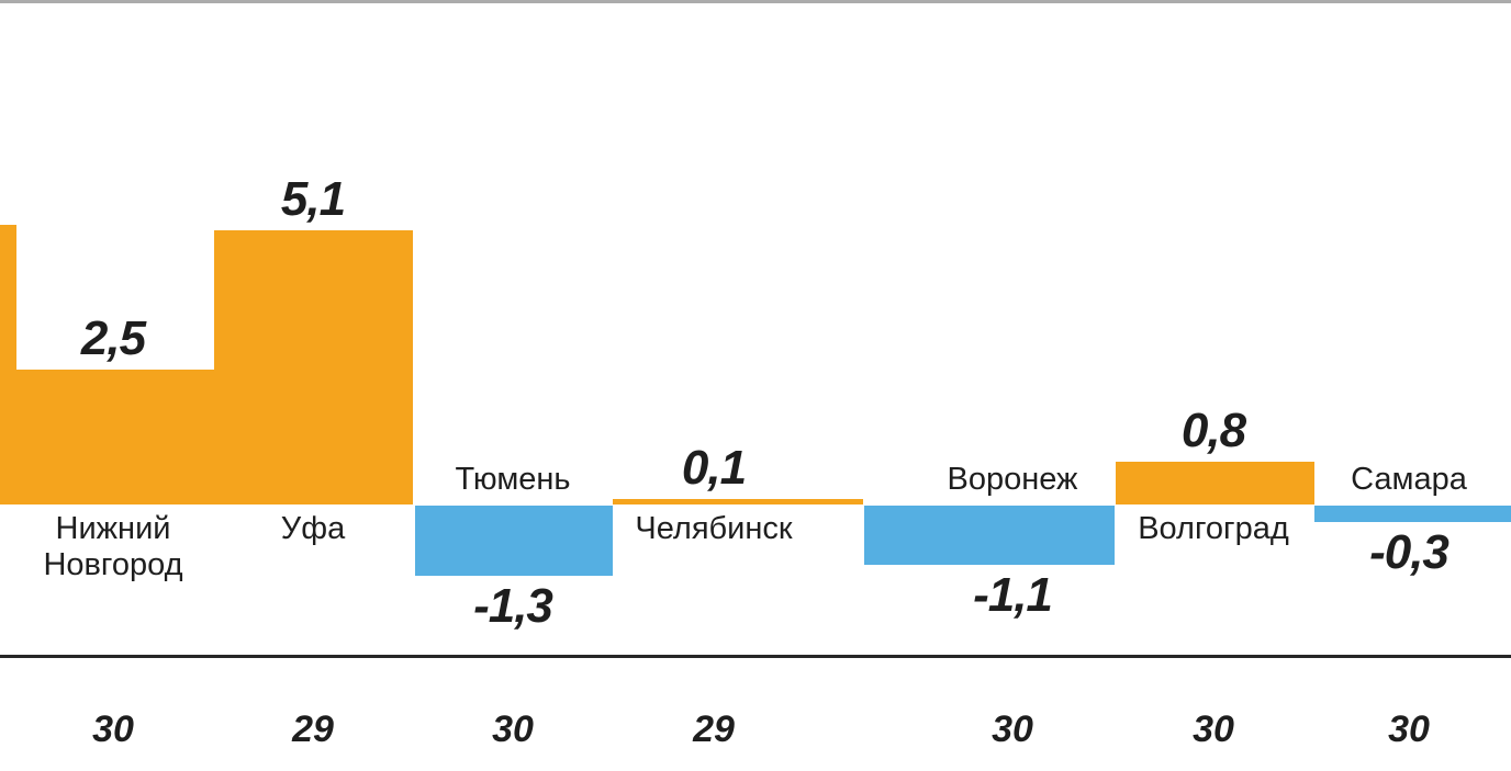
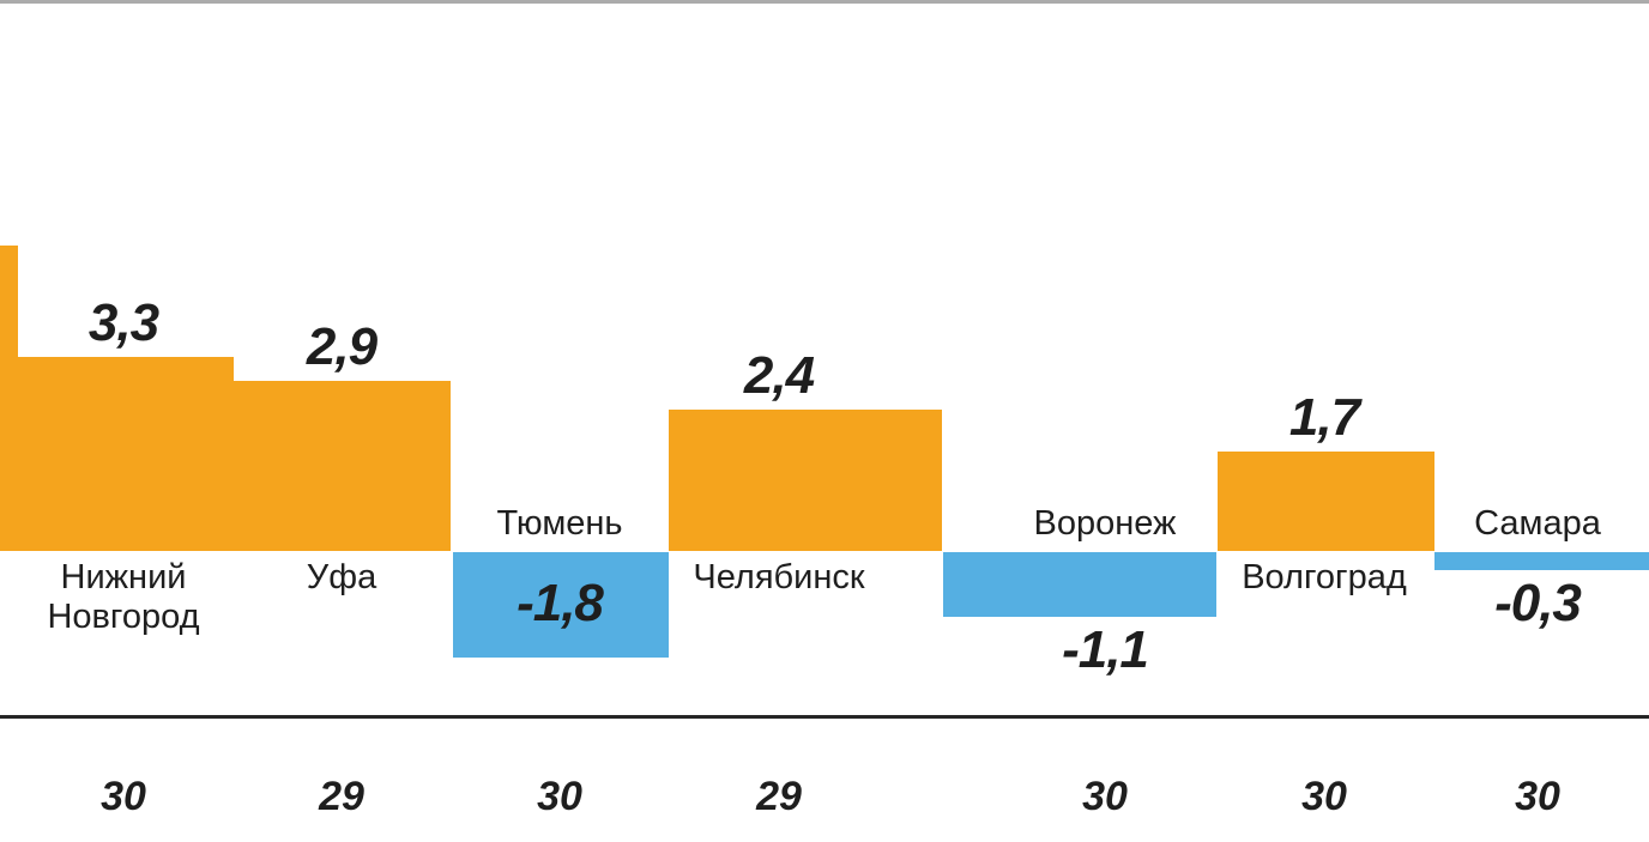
Нижний Новгород: 2,5 -> 3,3
Уфа: 5,1 -> 2,9
Тюмень: -1,3 -> -1,8
Челябинск: 0,1 -> 2,4
Волгоград: 0,8 -> 1,7
